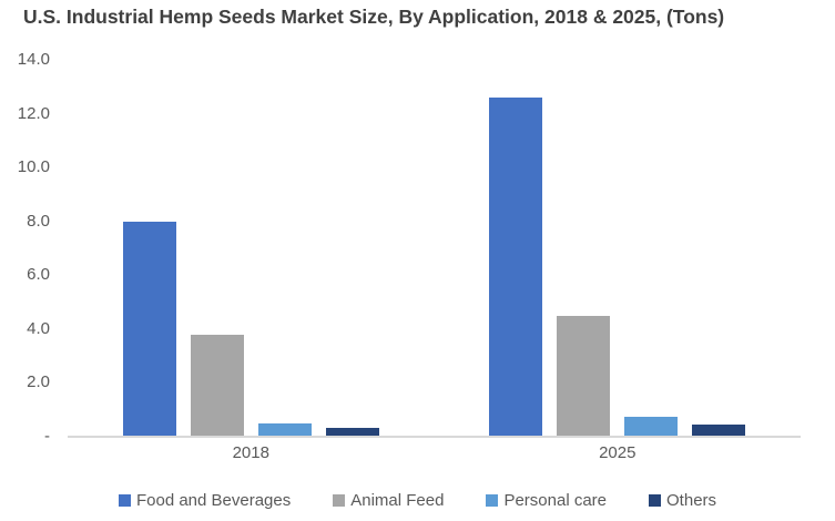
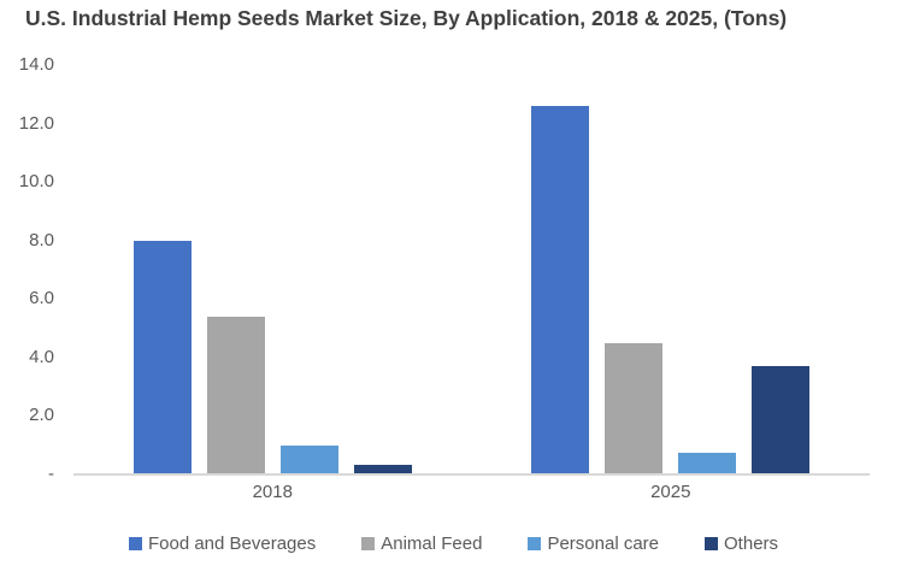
Animal Feed/2018: 3.8 -> 5.4
Personal care/2018: 0.5 -> 1.0
Others/2025: 0.5 -> 3.7
